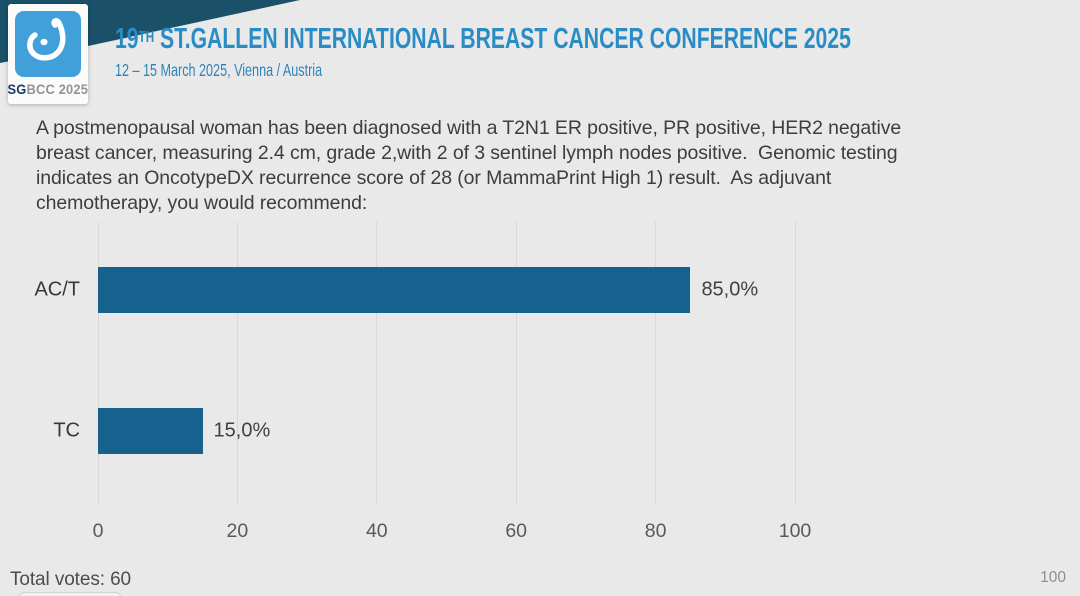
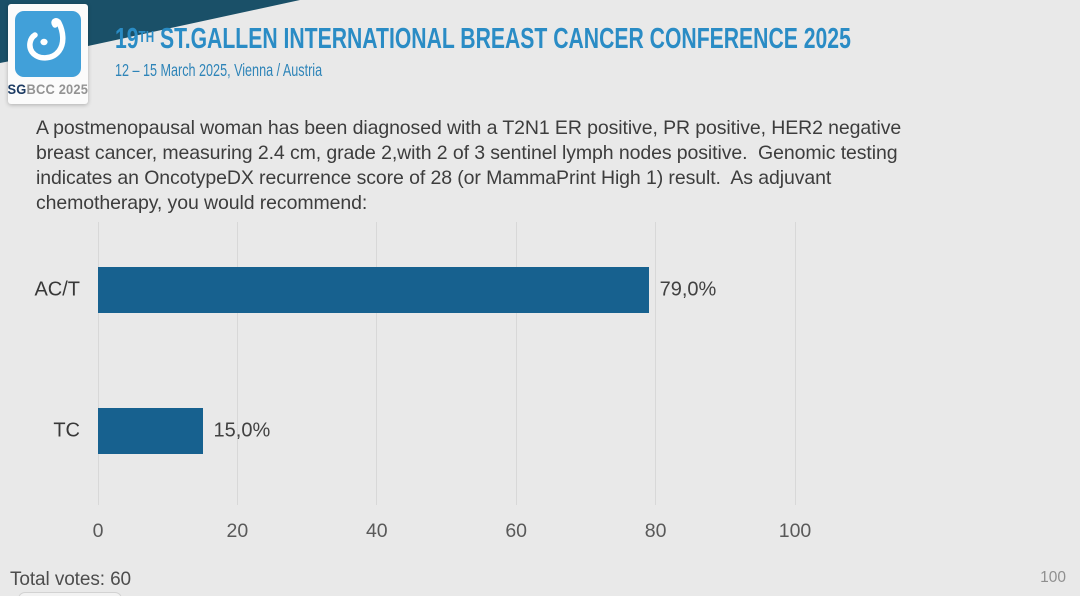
AC/T: 85,0% -> 79,0%
